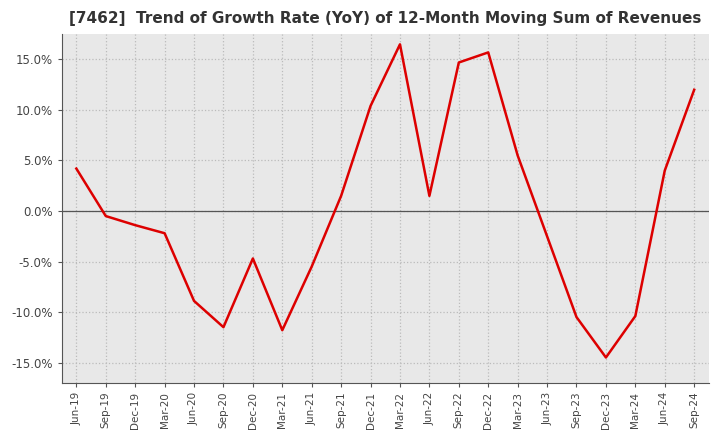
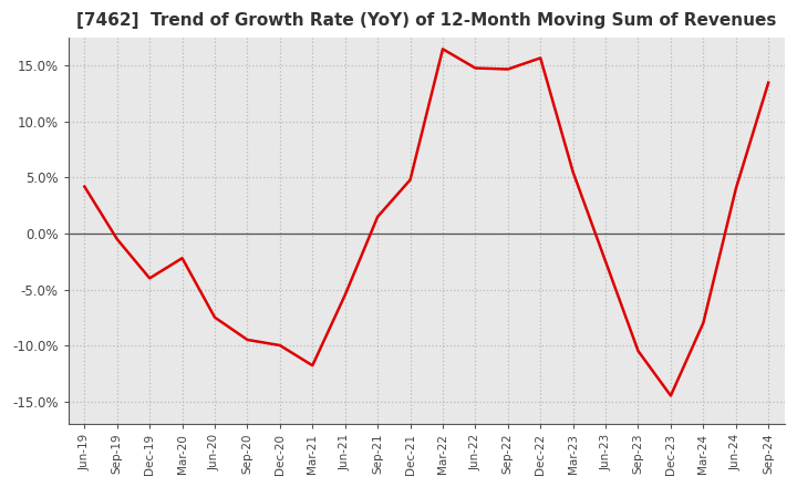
Dec-19: -1.4% -> -4.0%
Jun-20: -8.9% -> -7.5%
Sep-20: -11.5% -> -9.5%
Dec-20: -4.7% -> -10.0%
Dec-21: 10.4% -> 4.8%
Jun-22: 1.5% -> 14.8%
Mar-24: -10.4% -> -8.0%
Sep-24: 12.0% -> 13.5%
